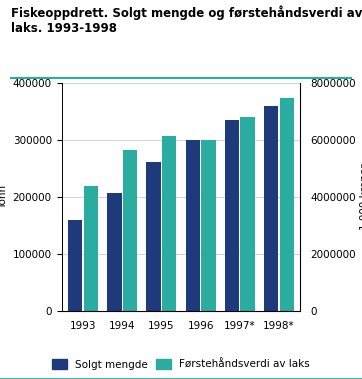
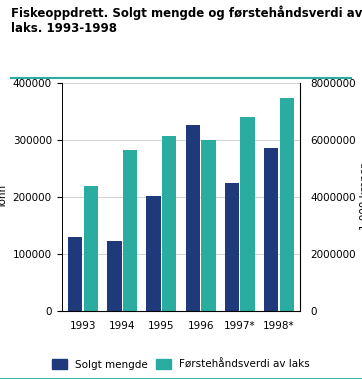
Solgt mengde/1993: 160000 -> 130000
Solgt mengde/1994: 207000 -> 122000
Solgt mengde/1995: 262000 -> 202000
Solgt mengde/1996: 300000 -> 326000
Solgt mengde/1997*: 335000 -> 224000
Solgt mengde/1998*: 360000 -> 286000
